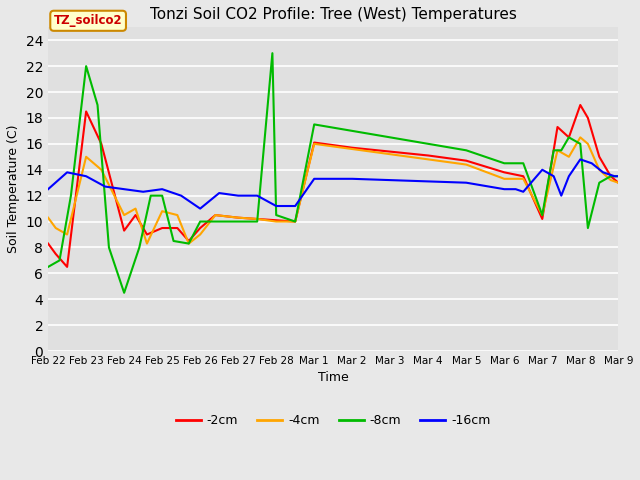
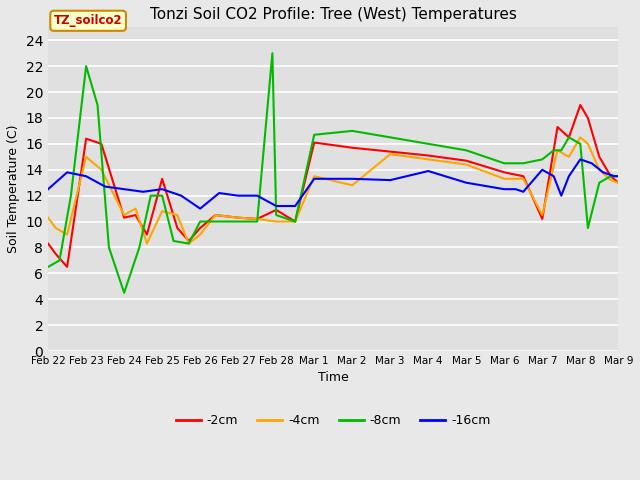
-2cm/Feb 23: 18.5 -> 16.4
-2cm/Feb 24: 9.3 -> 10.3
-2cm/Feb 25: 9.5 -> 13.3
-2cm/Feb 28: 10.1 -> 10.9
-4cm/Mar 1: 16.0 -> 13.5
-8cm/Mar 1: 17.5 -> 16.7
-4cm/Mar 2: 15.6 -> 12.8
-16cm/Mar 4: 13.1 -> 13.9
-8cm/Mar 7: 10.5 -> 14.8
